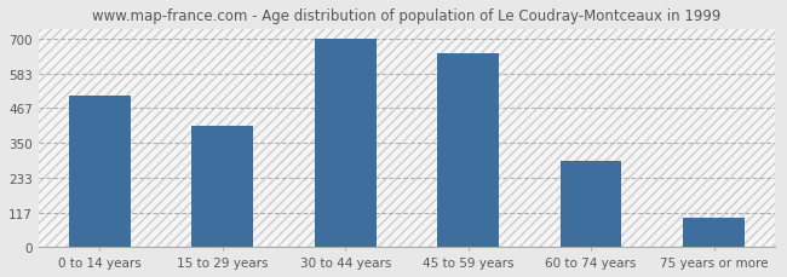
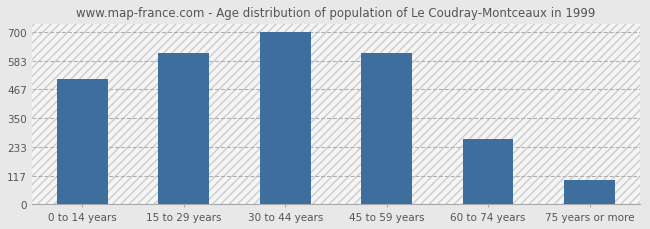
15 to 29 years: 405 -> 612
45 to 59 years: 650 -> 612
60 to 74 years: 290 -> 265
